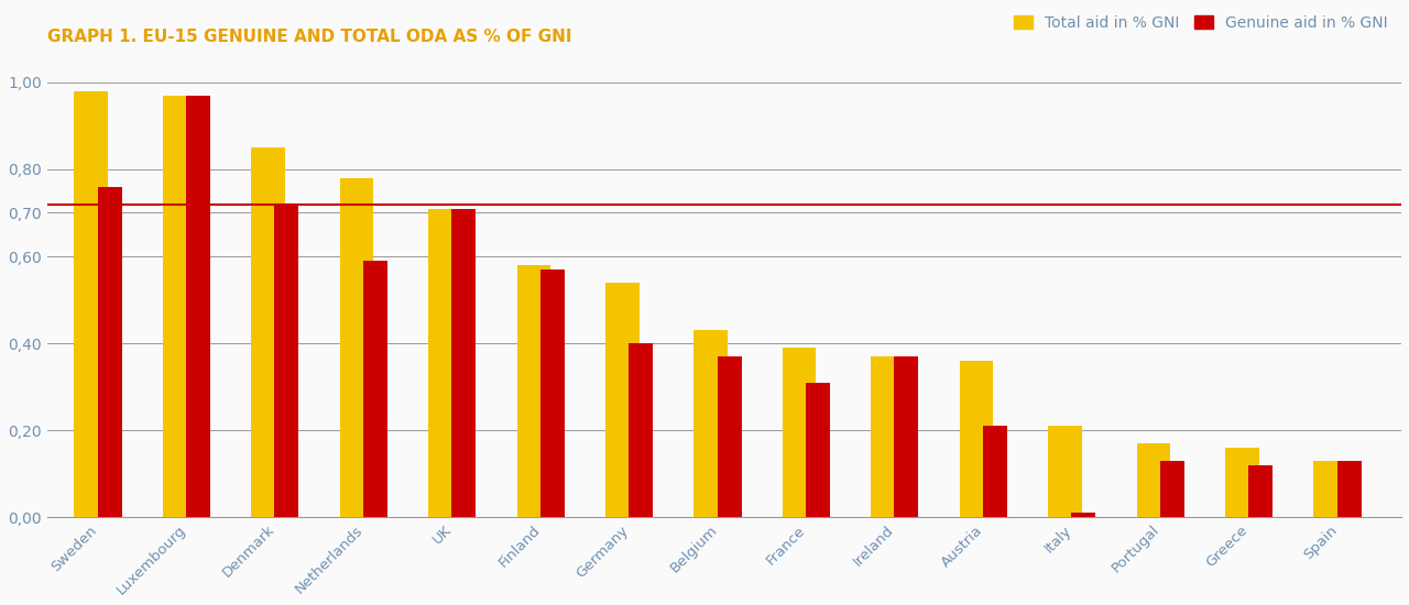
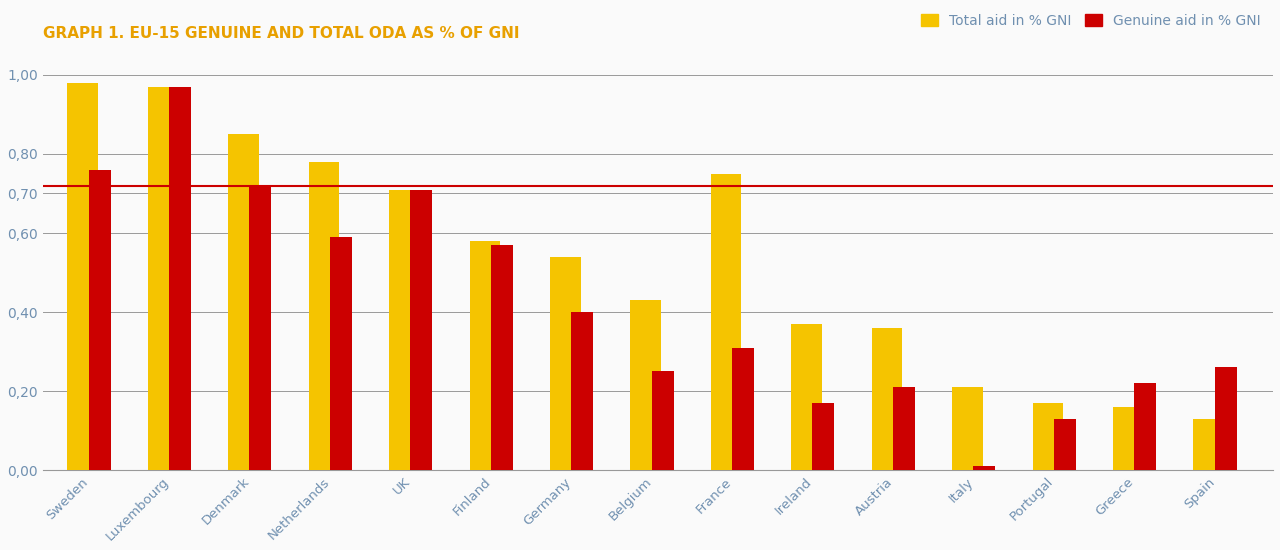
Genuine aid in % GNI/Belgium: 0,37 -> 0,25
Total aid in % GNI/France: 0,39 -> 0,75
Genuine aid in % GNI/Ireland: 0,37 -> 0,17
Genuine aid in % GNI/Greece: 0,12 -> 0,22
Genuine aid in % GNI/Spain: 0,13 -> 0,26
